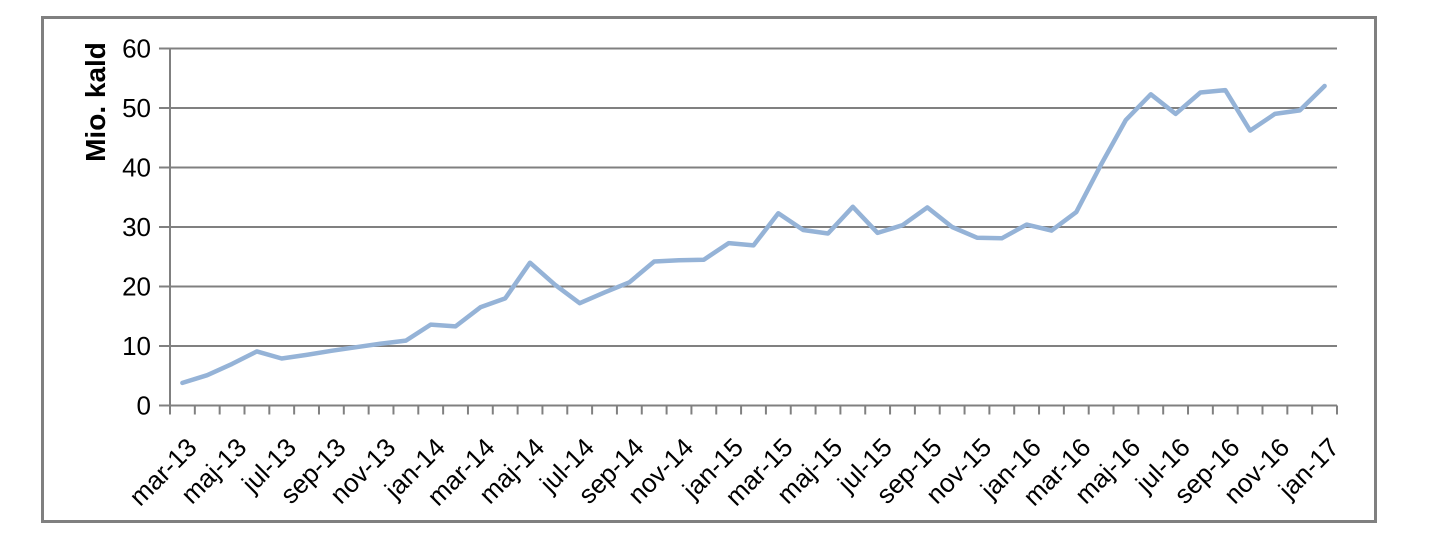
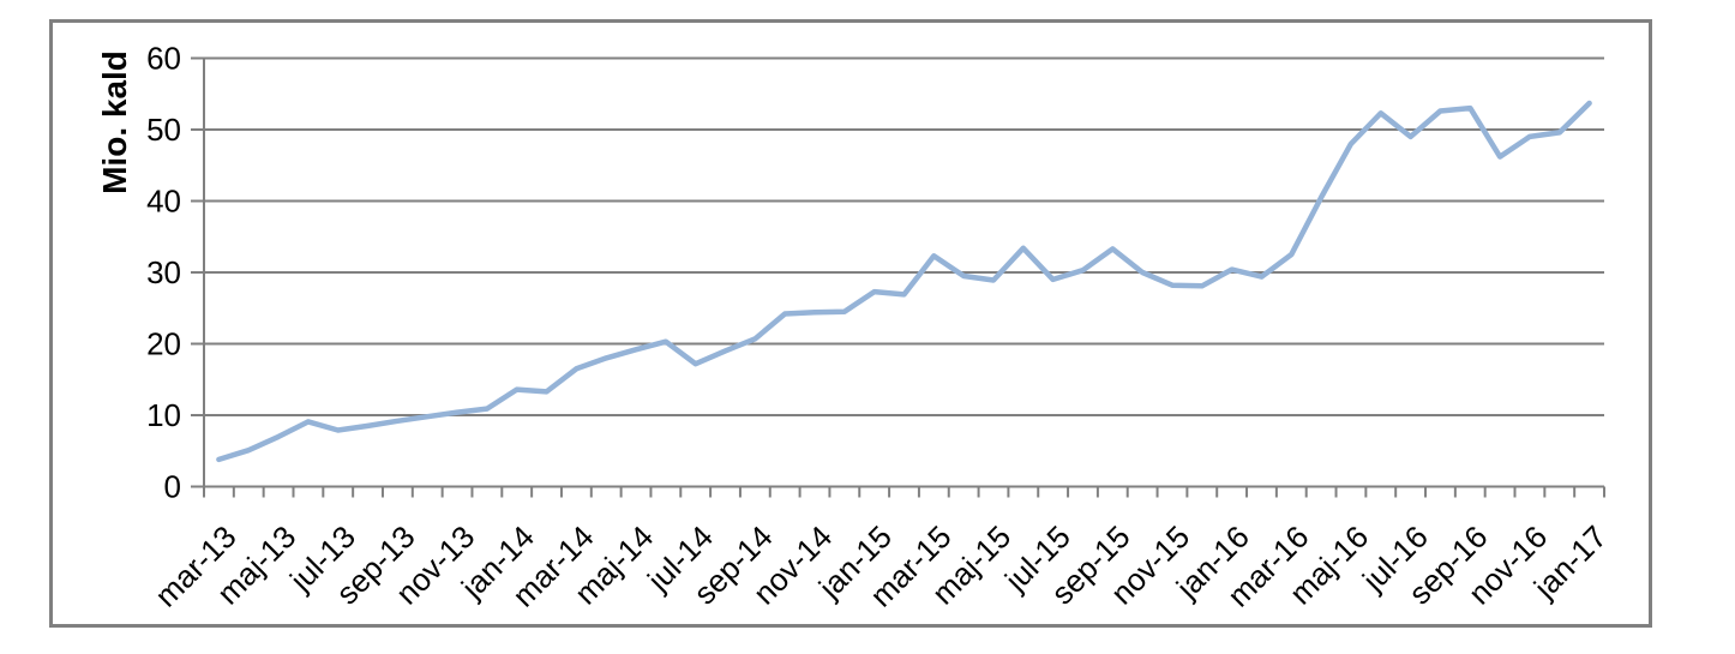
maj-14: 24 -> 19
